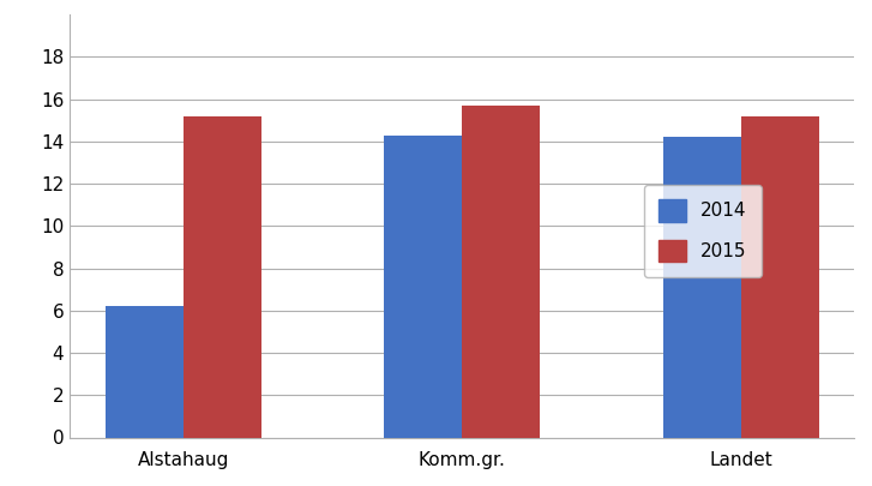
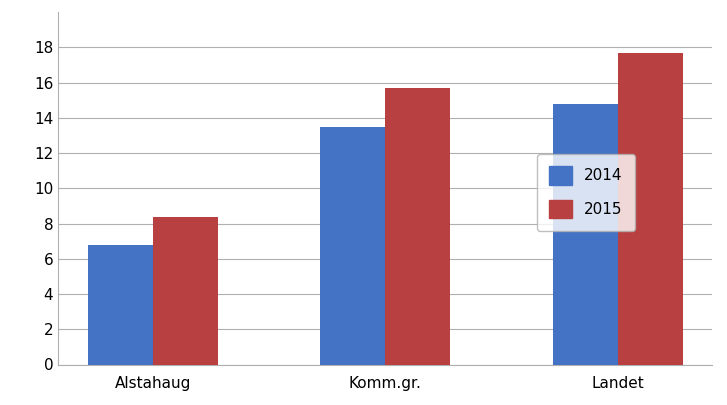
2014/Alstahaug: 6.2 -> 6.8
2015/Alstahaug: 15.2 -> 8.4
2014/Komm.gr.: 14.3 -> 13.5
2014/Landet: 14.2 -> 14.8
2015/Landet: 15.2 -> 17.7
